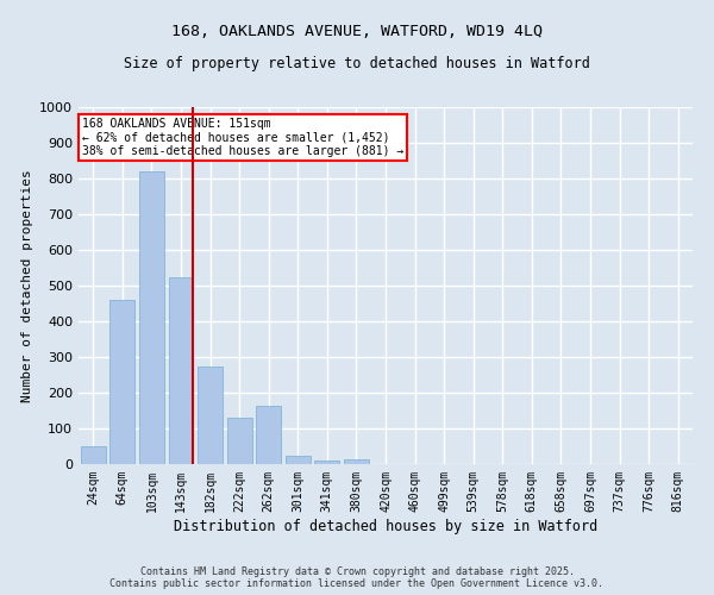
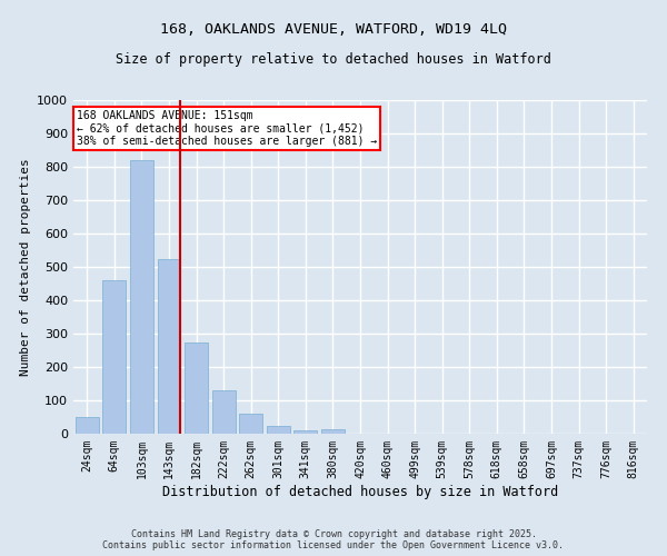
262sqm: 165 -> 60
